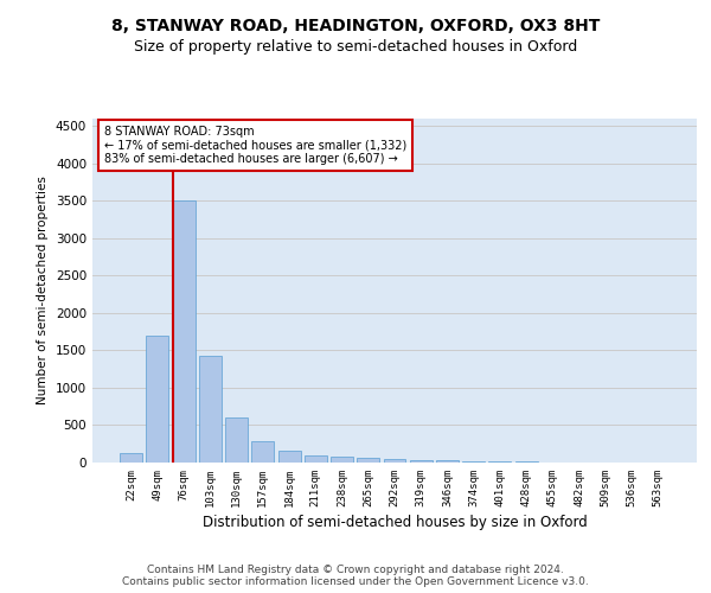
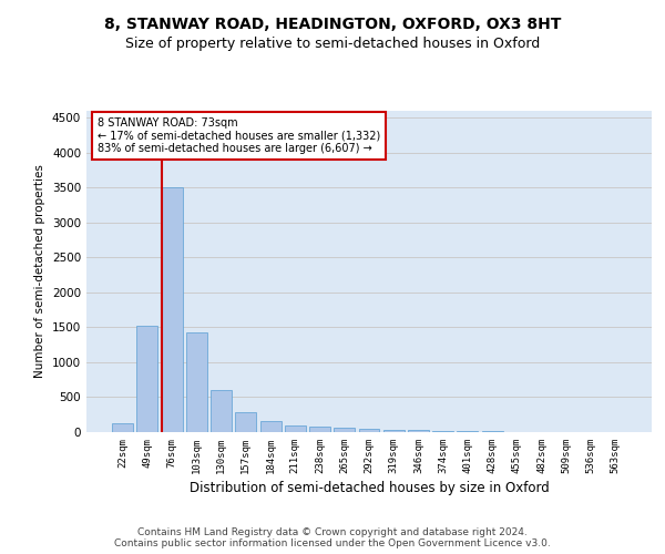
49sqm: 1700 -> 1520
